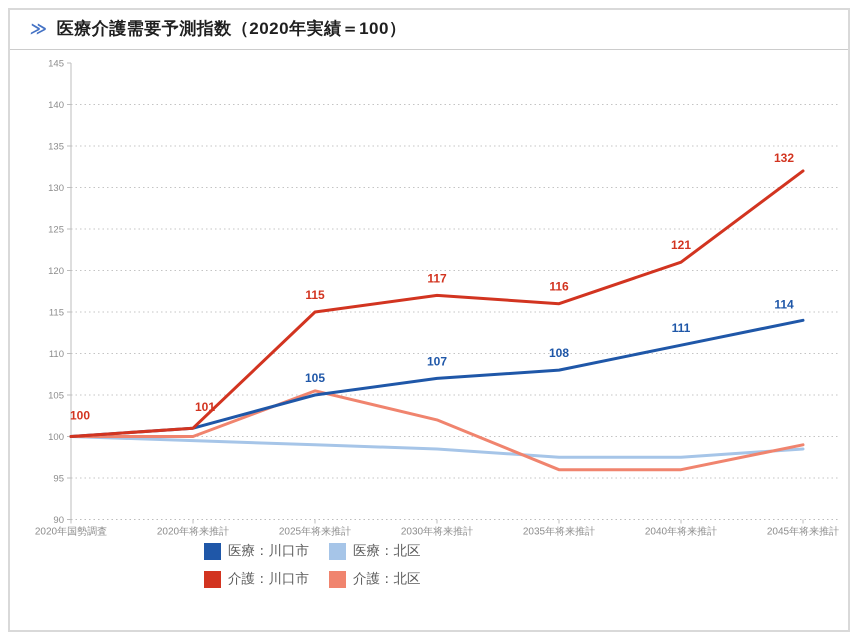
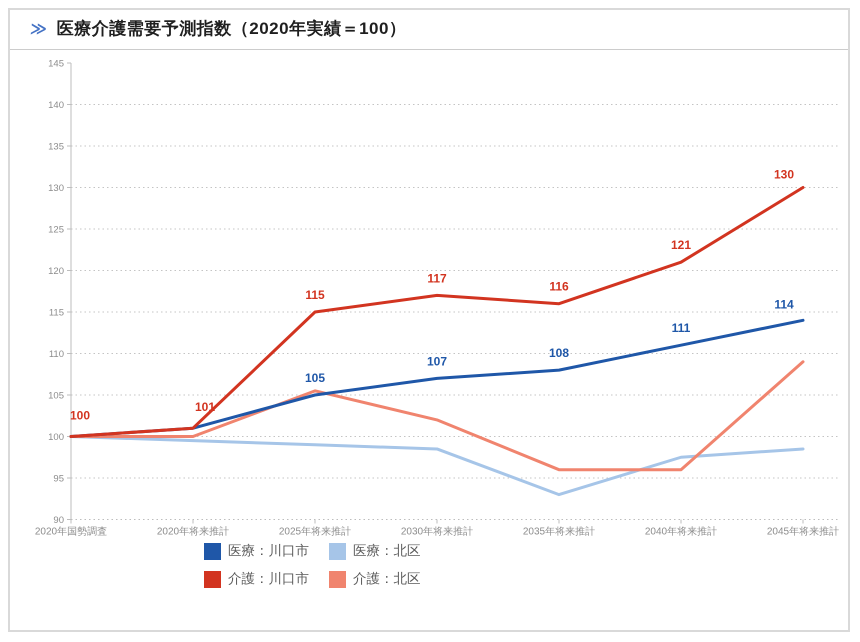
医療：北区/2035年将来推計: 98 -> 93
介護：川口市/2045年将来推計: 132 -> 130
介護：北区/2045年将来推計: 99 -> 109
